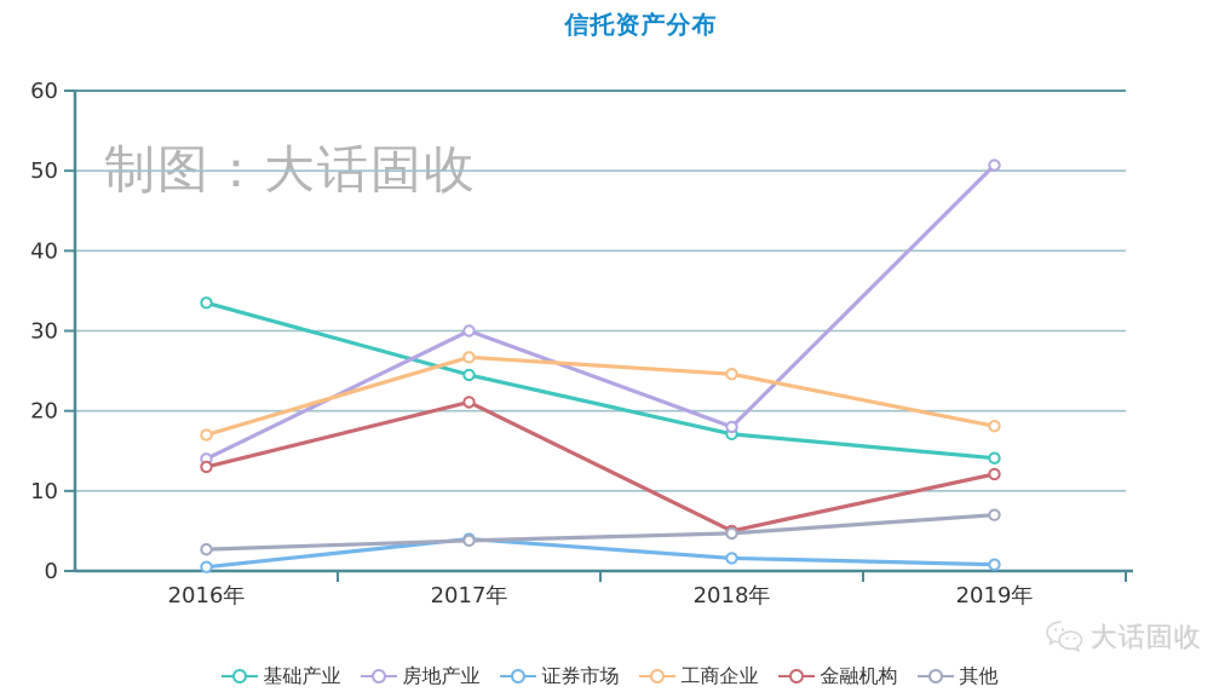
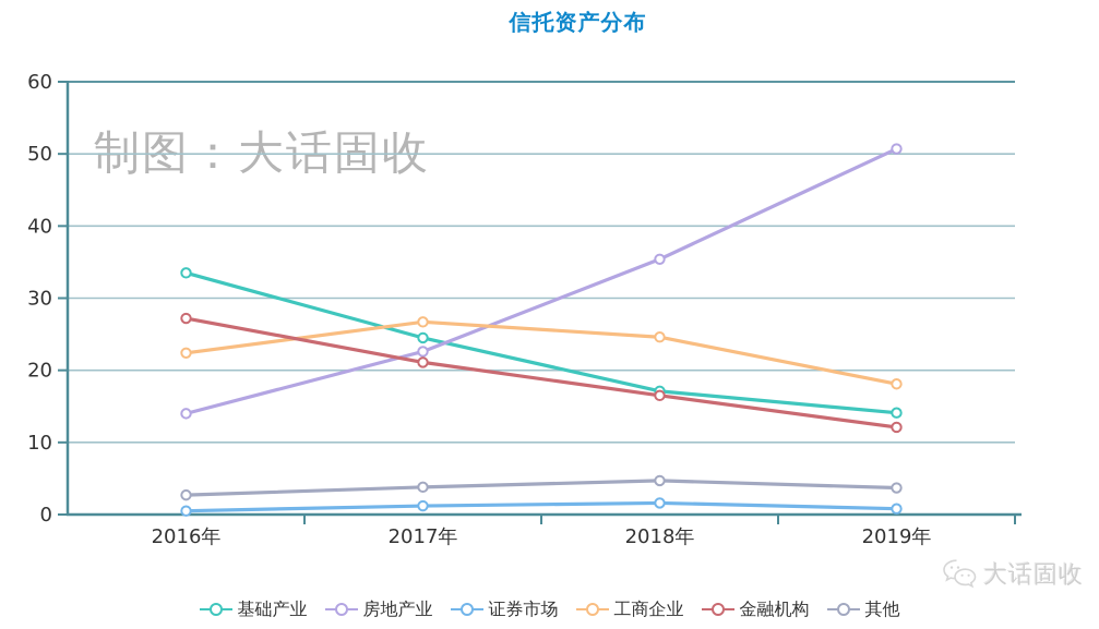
工商企业/2016年: 17 -> 22
金融机构/2016年: 13 -> 27
房地产业/2017年: 30 -> 23
证券市场/2017年: 4 -> 1
房地产业/2018年: 18 -> 35
金融机构/2018年: 5 -> 16
其他/2019年: 7 -> 4
